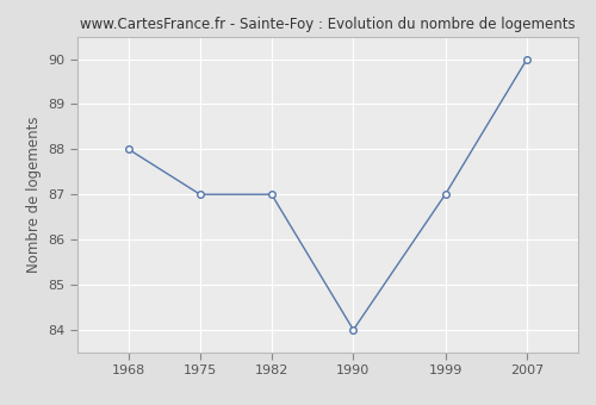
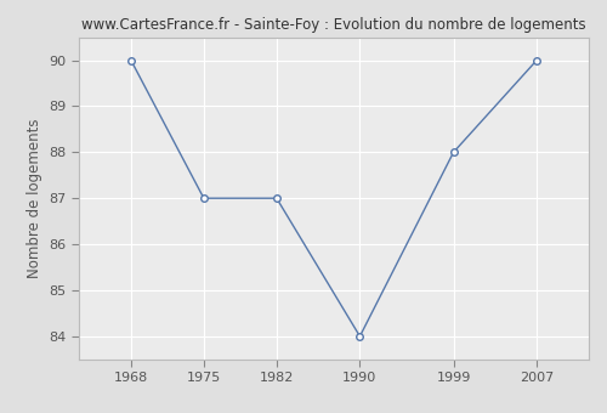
1968: 88 -> 90
1999: 87 -> 88
